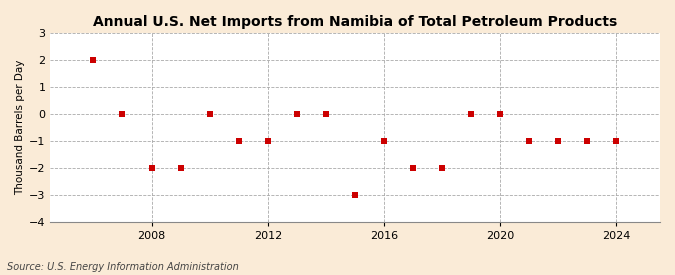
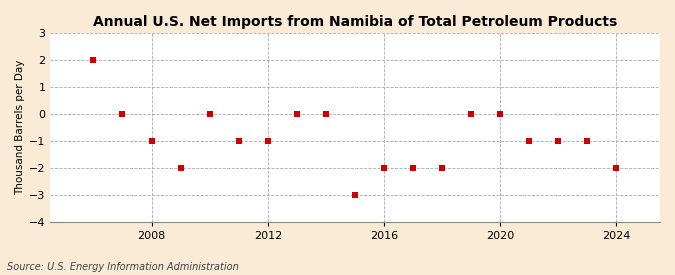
2008: -2 -> -1
2016: -1 -> -2
2024: -1 -> -2
